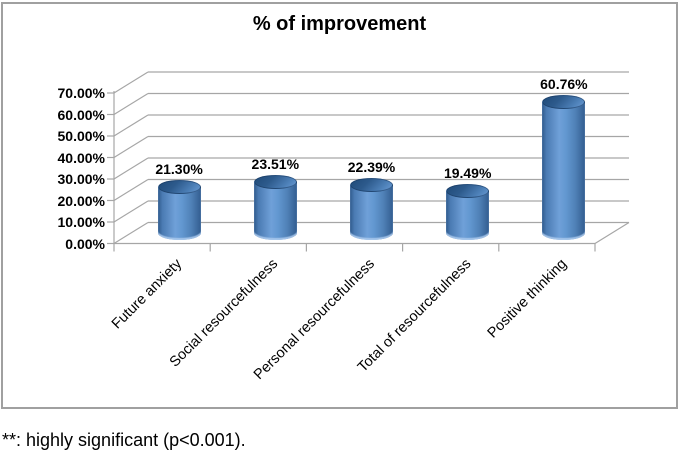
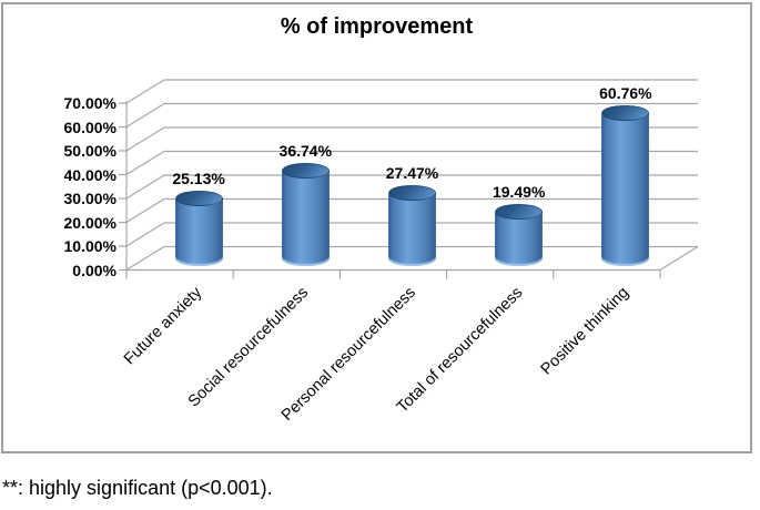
Future anxiety: 21.30% -> 25.13%
Social resourcefulness: 23.51% -> 36.74%
Personal resourcefulness: 22.39% -> 27.47%
